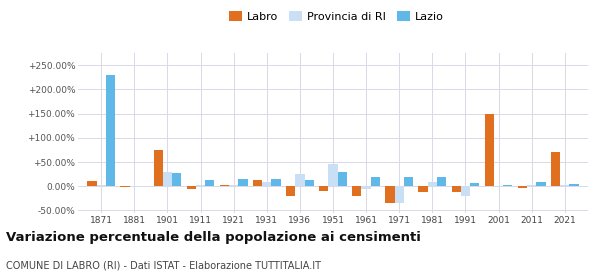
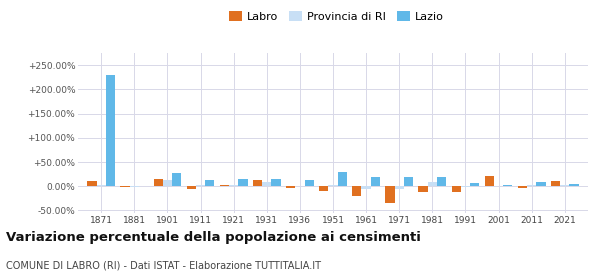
Labro/1901: 75% -> 15%
Provincia di RI/1901: 30% -> 12%
Labro/1936: -20% -> -3%
Provincia di RI/1936: 25% -> 0%
Provincia di RI/1951: 45% -> 3%
Provincia di RI/1971: -35% -> -5%
Provincia di RI/1991: -20% -> -2%
Labro/2001: 150% -> 22%
Labro/2021: 70% -> 10%
